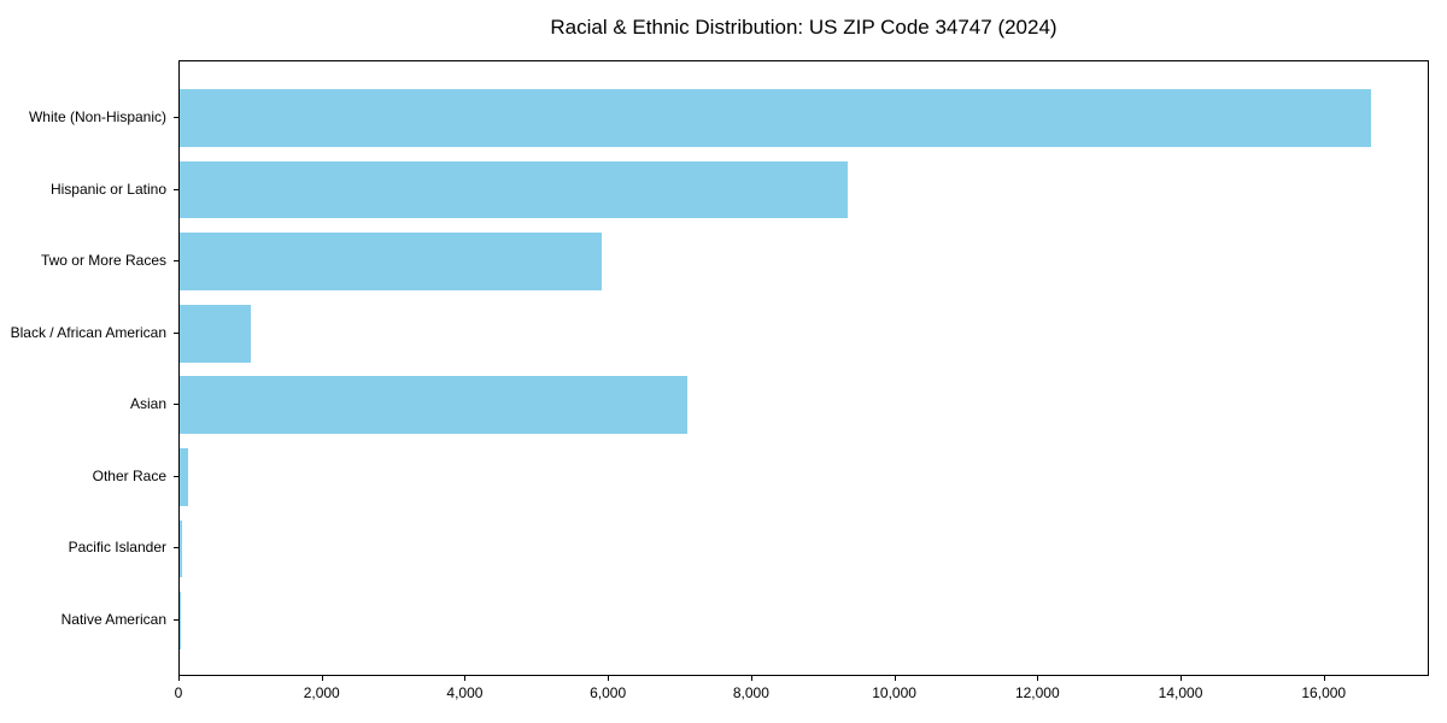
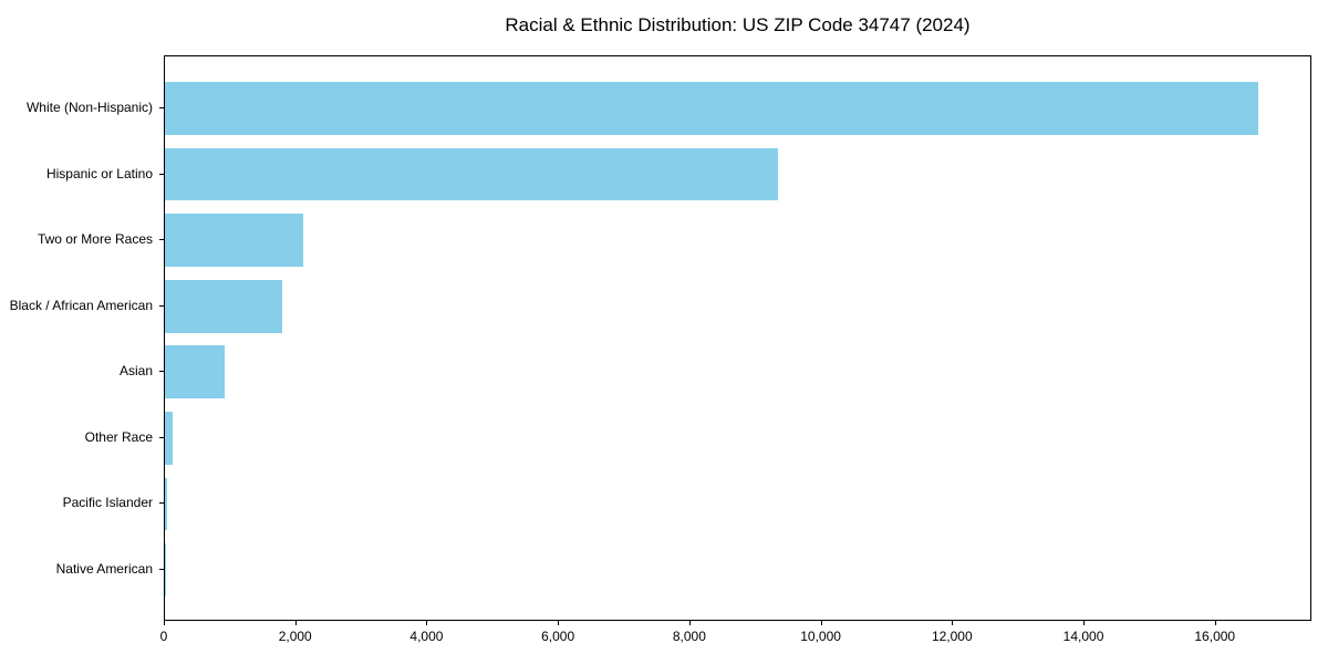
Two or More Races: 5900 -> 2100
Black / African American: 1000 -> 1800
Asian: 7100 -> 900
